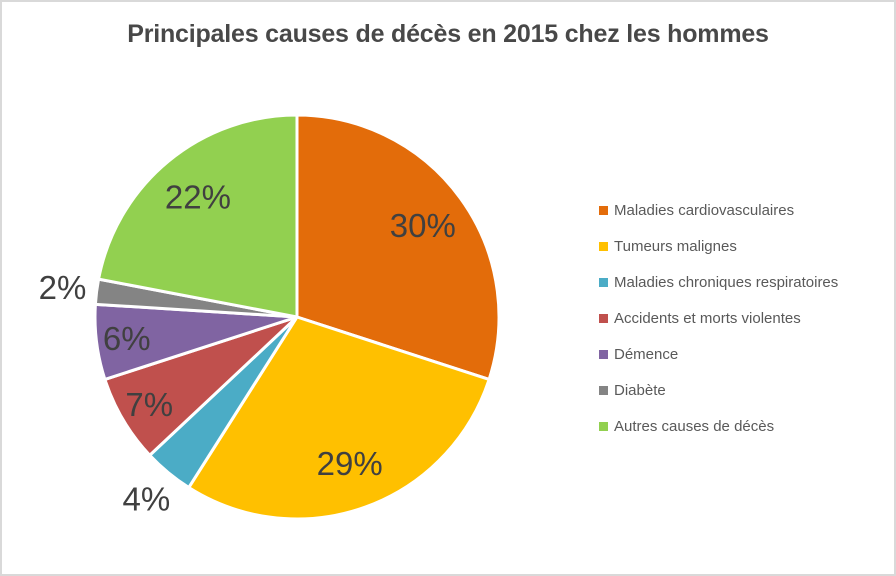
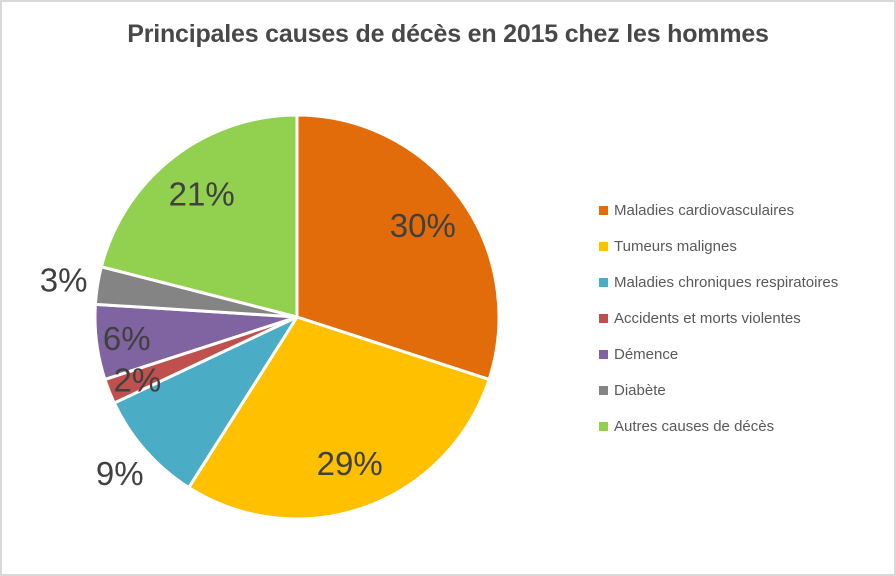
Maladies chroniques respiratoires: 4% -> 9%
Accidents et morts violentes: 7% -> 2%
Diabète: 2% -> 3%
Autres causes de décès: 22% -> 21%
